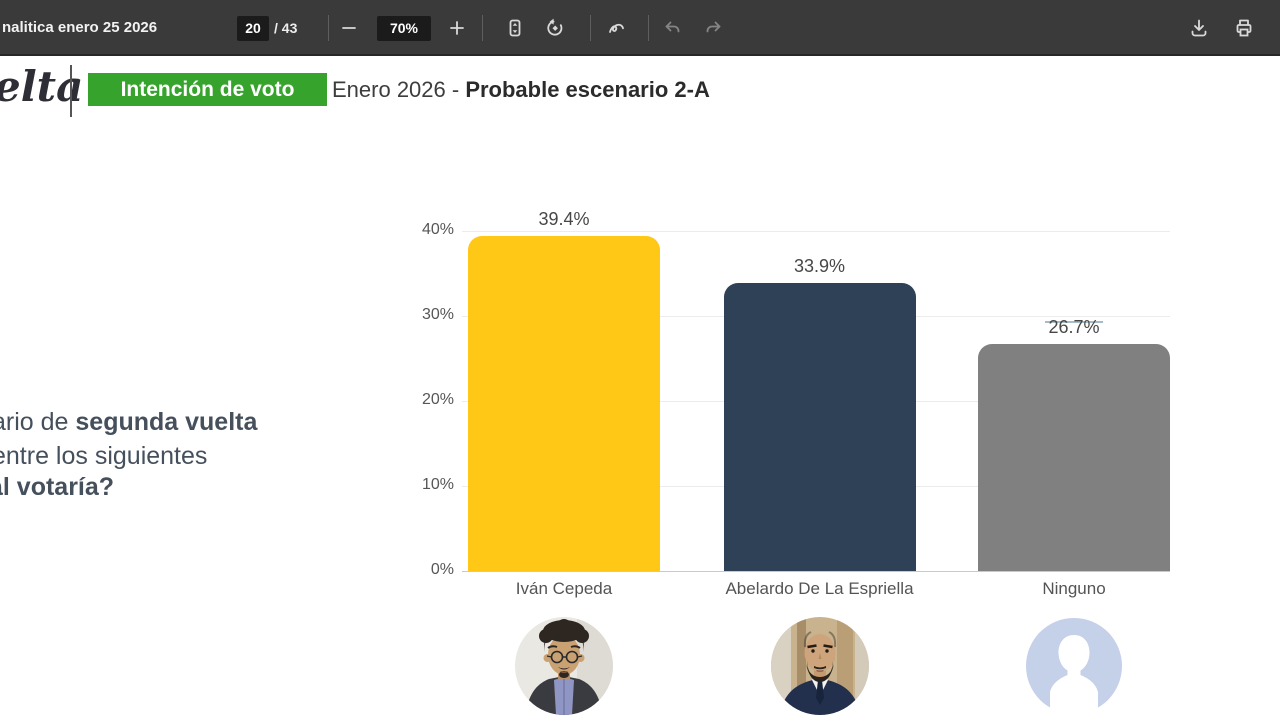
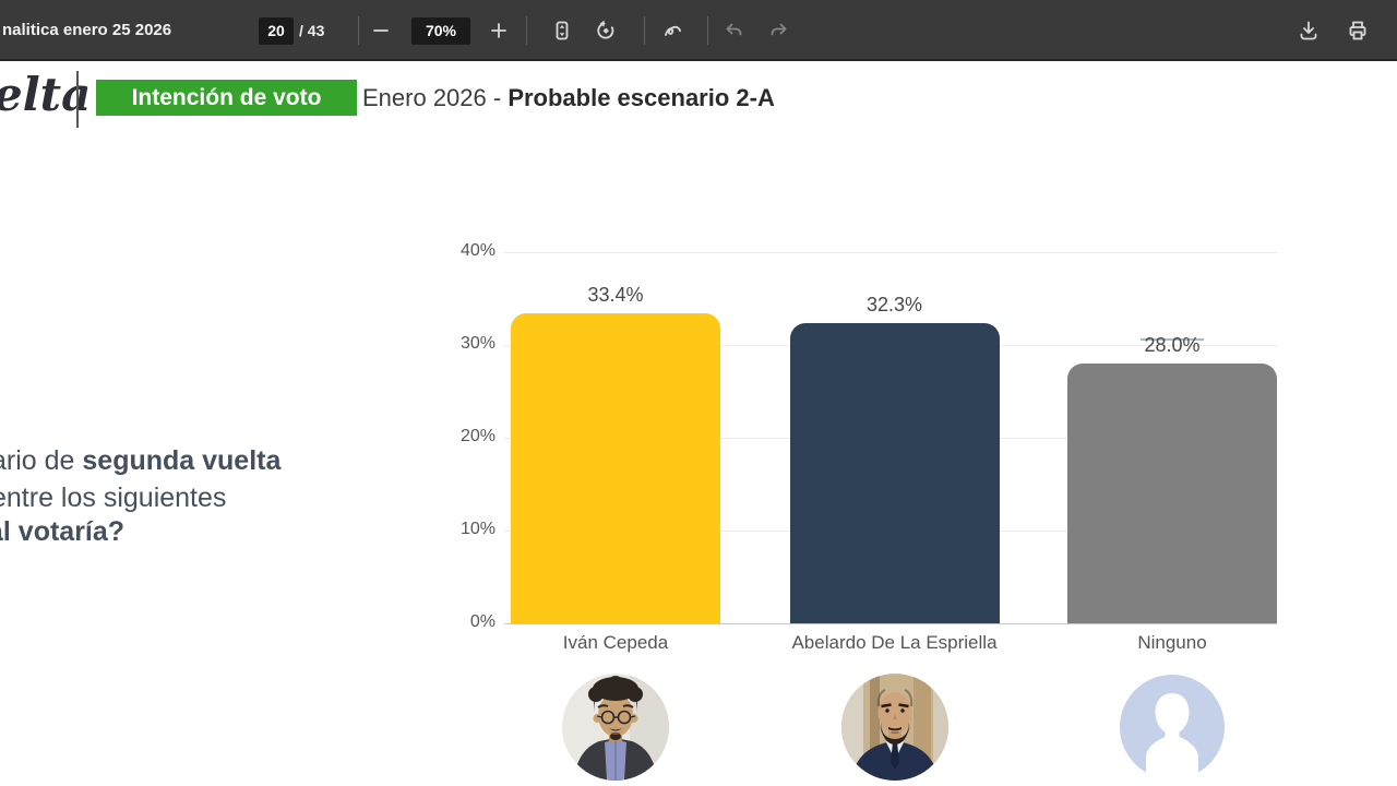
Iván Cepeda: 39.4% -> 33.4%
Abelardo De La Espriella: 33.9% -> 32.3%
Ninguno: 26.7% -> 28.0%
